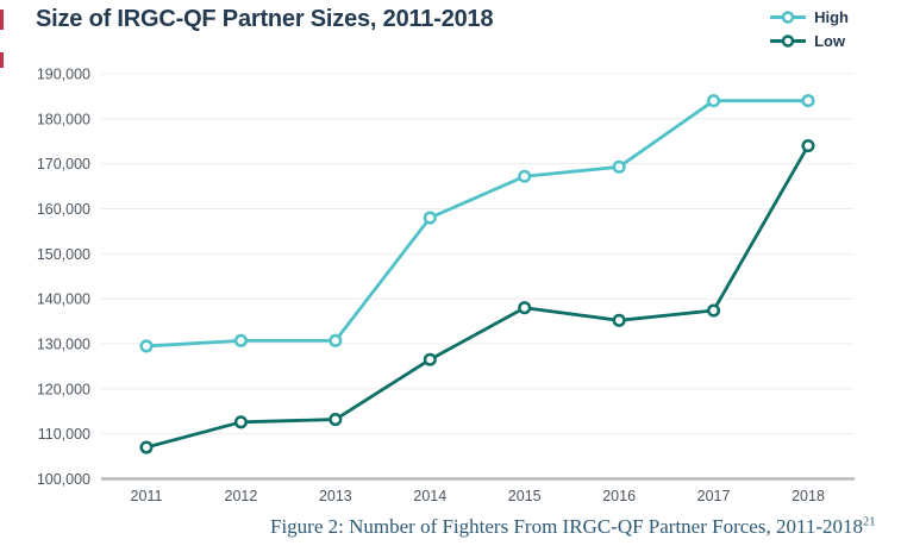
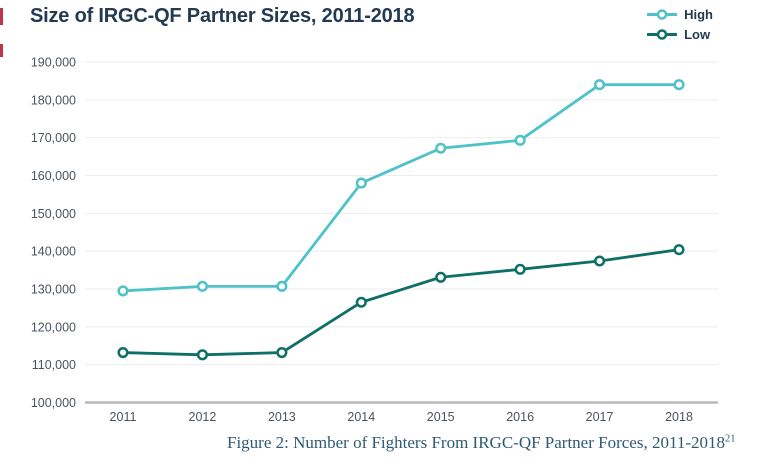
Low/2011: 107000 -> 113000
Low/2015: 138000 -> 133000
Low/2018: 174000 -> 140000
